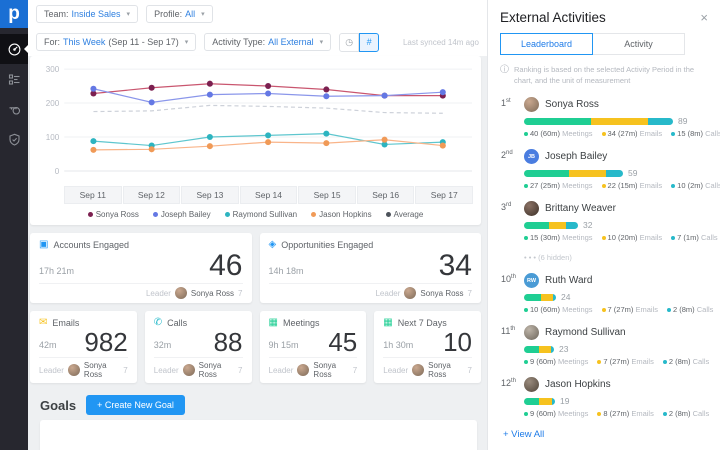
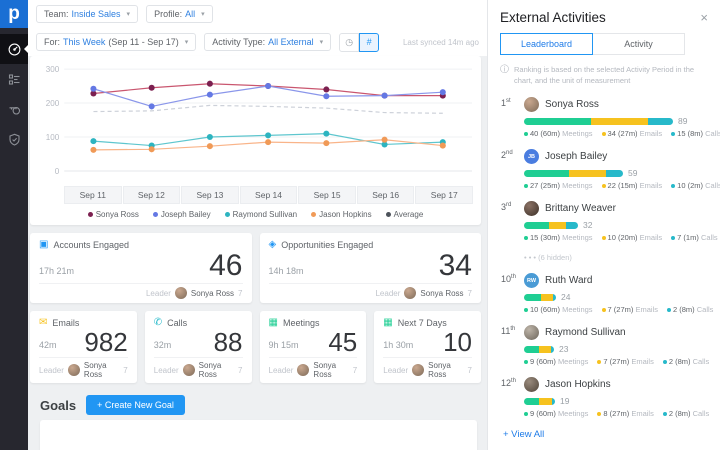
Joseph Bailey/Sep 12: 200 -> 190
Joseph Bailey/Sep 14: 230 -> 250
